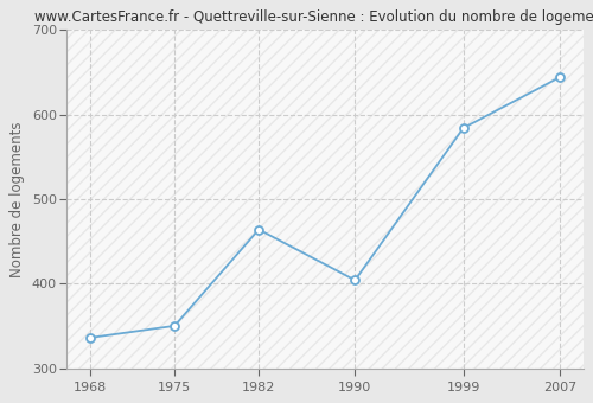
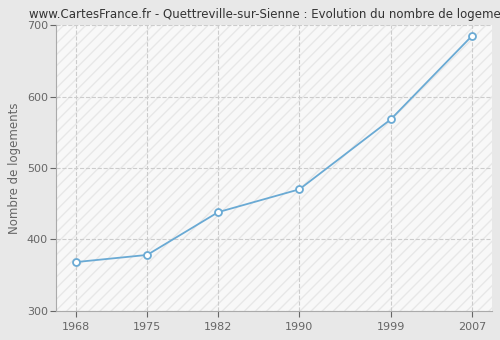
1968: 336 -> 368
1975: 350 -> 378
1982: 464 -> 438
1990: 404 -> 470
1999: 584 -> 568
2007: 644 -> 685
